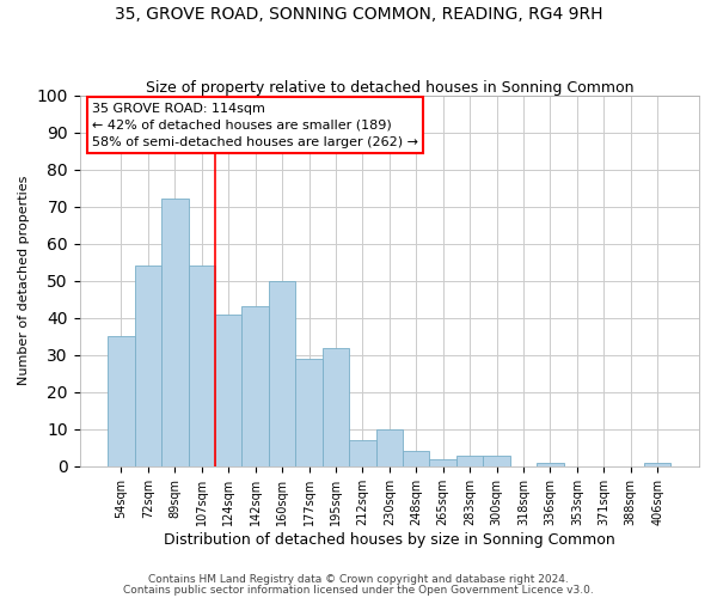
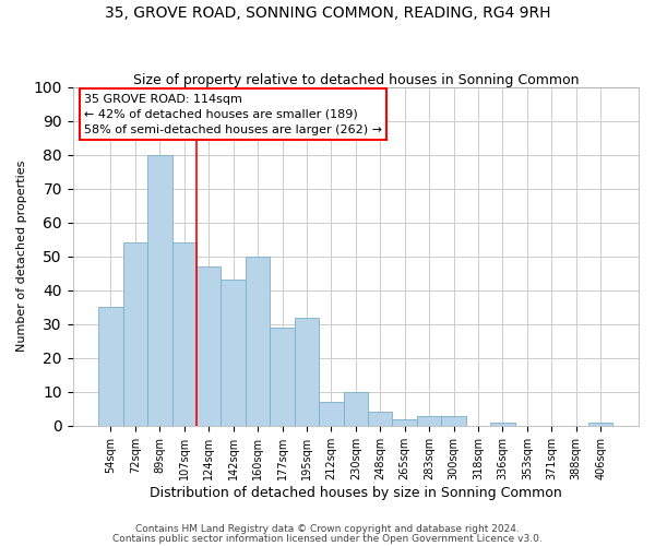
89sqm: 72 -> 80
124sqm: 41 -> 47
